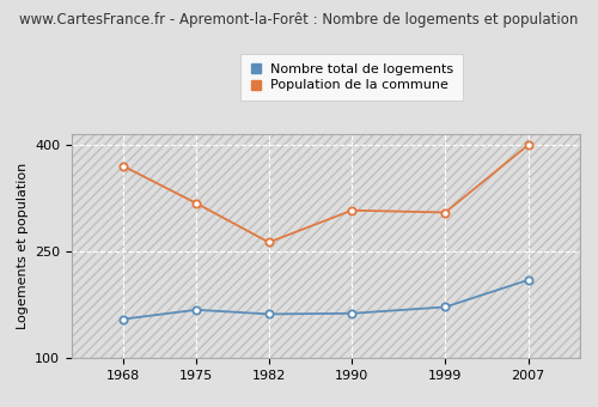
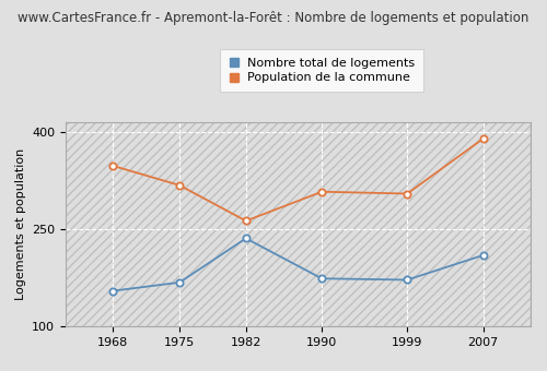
Population de la commune/1968: 370 -> 348
Nombre total de logements/1982: 162 -> 236
Nombre total de logements/1990: 163 -> 174
Population de la commune/2007: 400 -> 390
